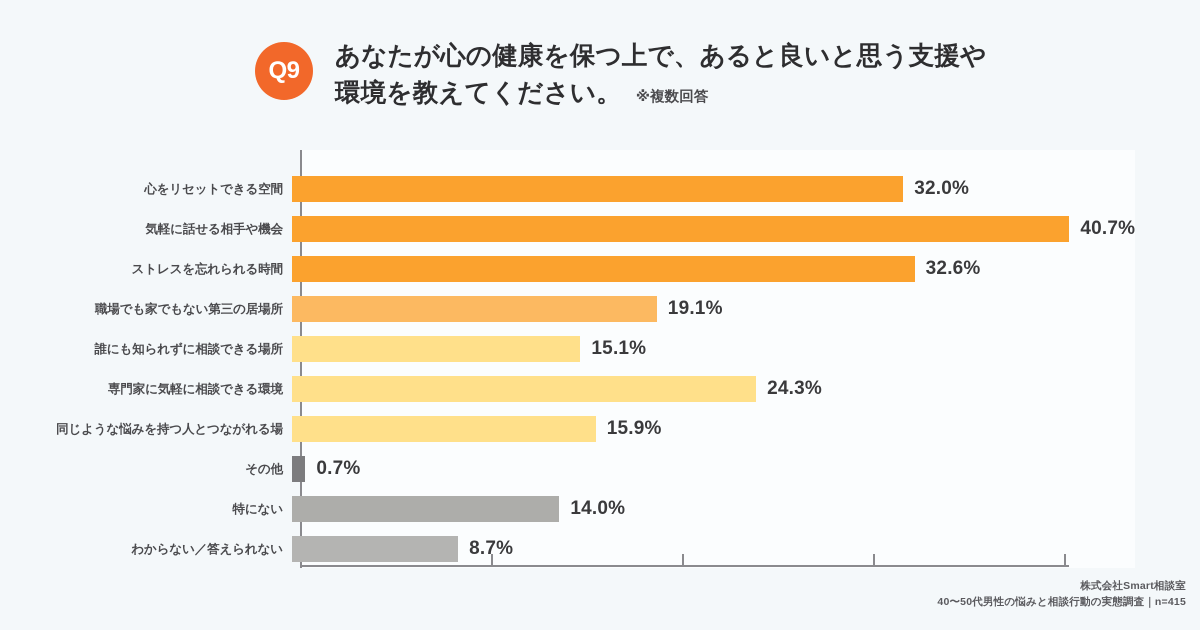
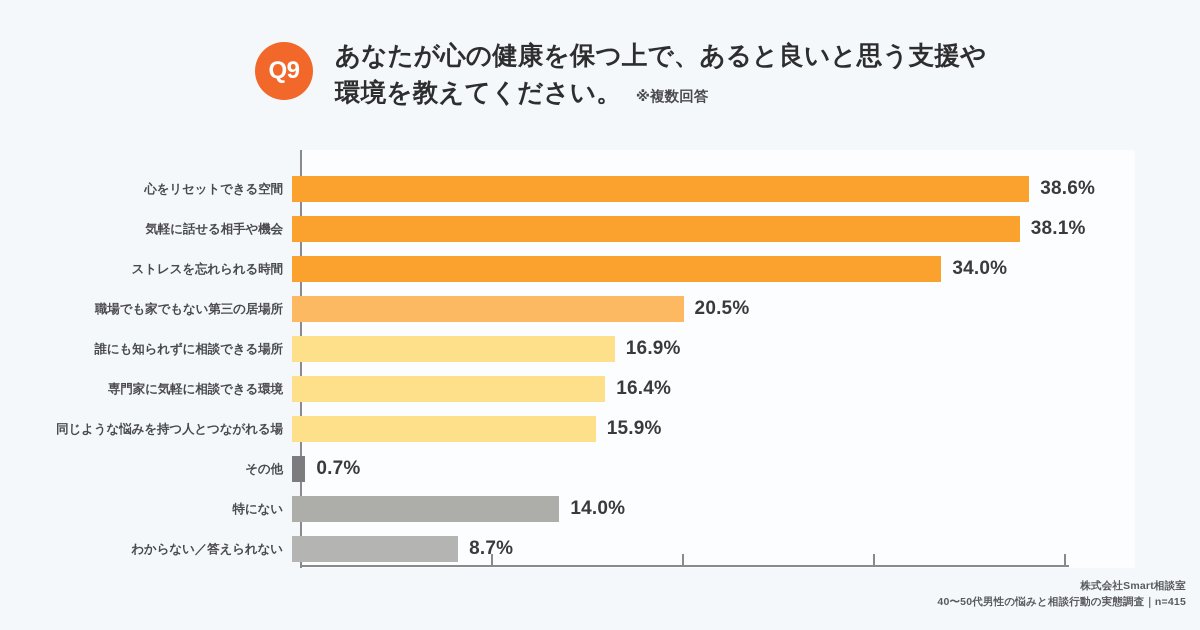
心をリセットできる空間: 32.0% -> 38.6%
気軽に話せる相手や機会: 40.7% -> 38.1%
ストレスを忘れられる時間: 32.6% -> 34.0%
職場でも家でもない第三の居場所: 19.1% -> 20.5%
誰にも知られずに相談できる場所: 15.1% -> 16.9%
専門家に気軽に相談できる環境: 24.3% -> 16.4%
